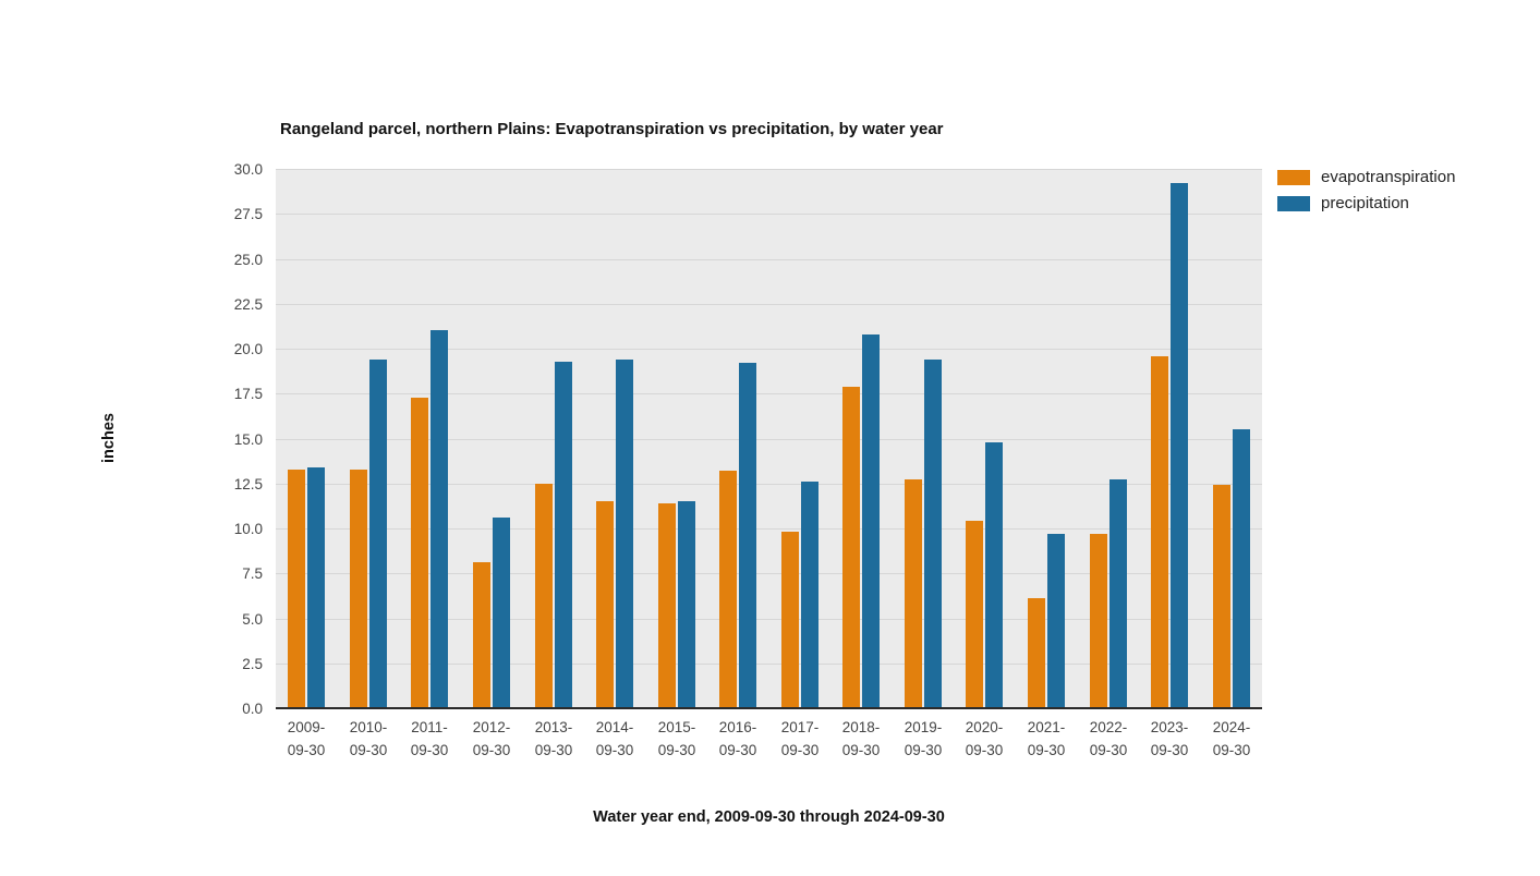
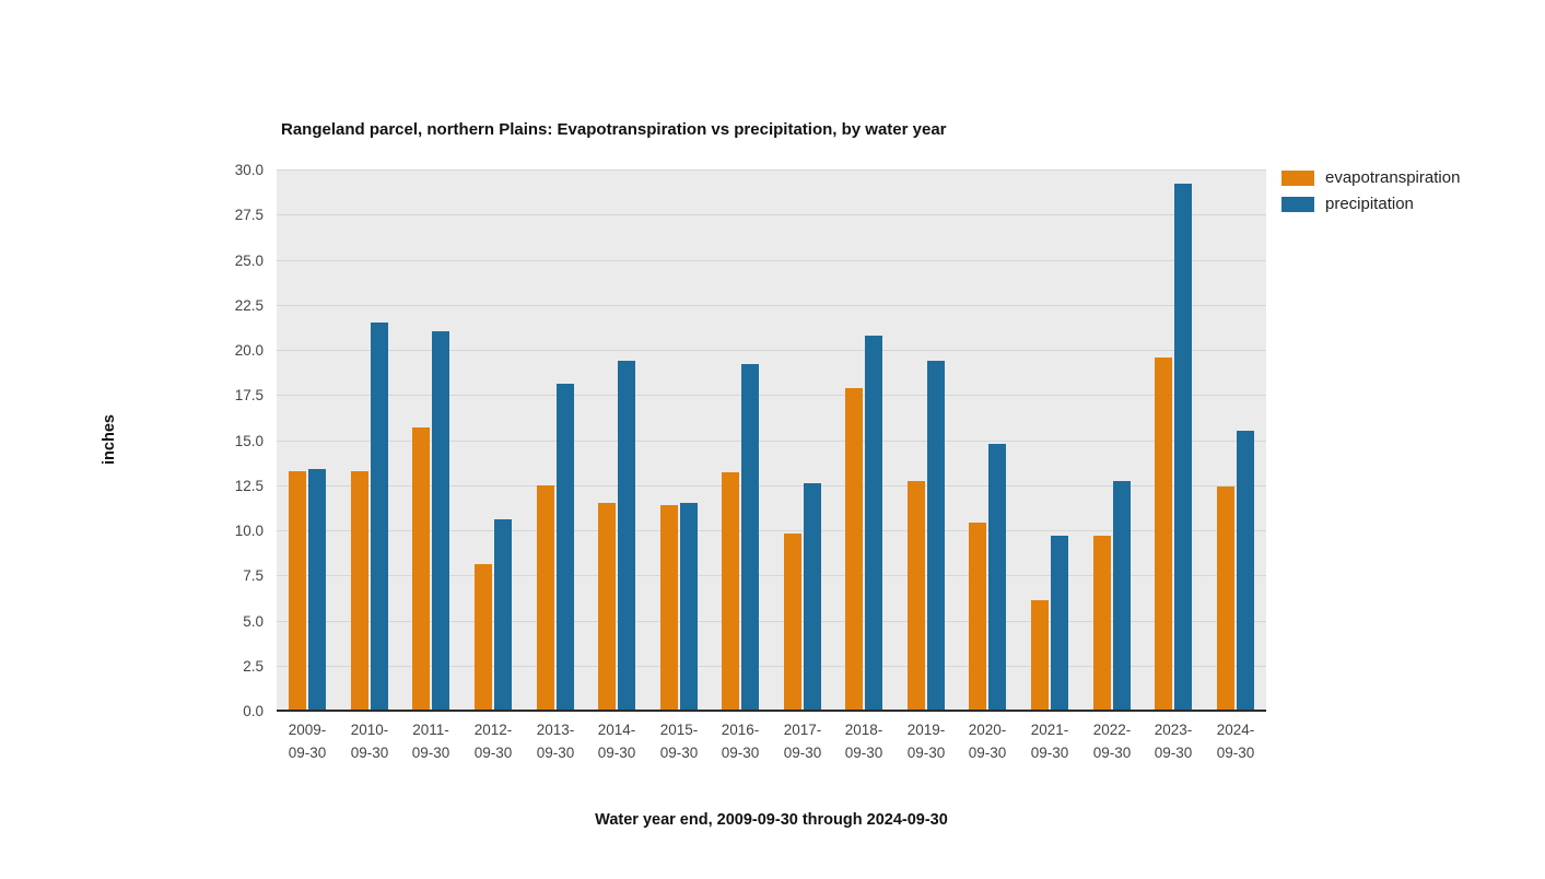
precipitation/2010-09-30: 19.4 -> 21.5
evapotranspiration/2011-09-30: 17.3 -> 15.7
precipitation/2013-09-30: 19.3 -> 18.1
